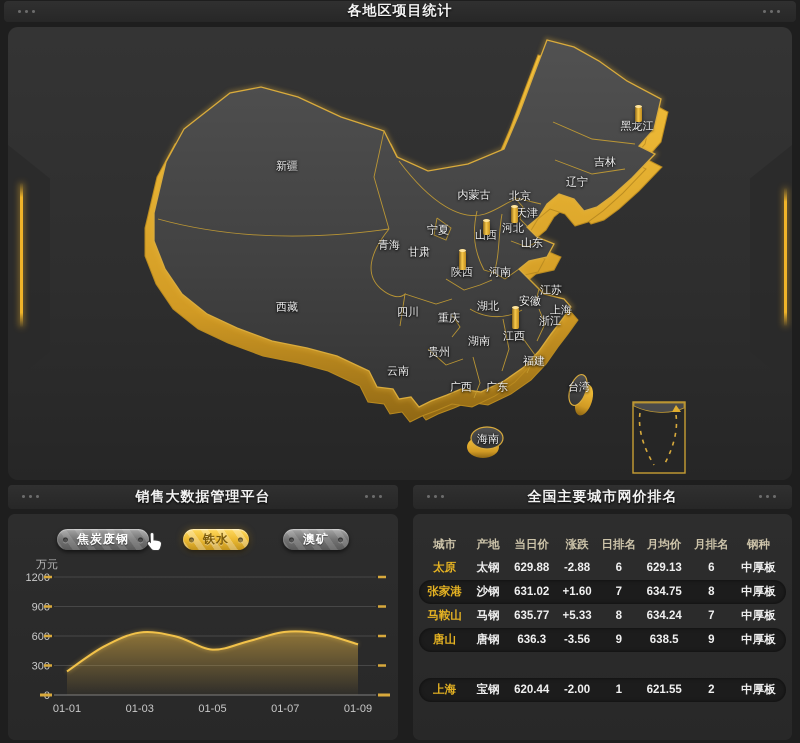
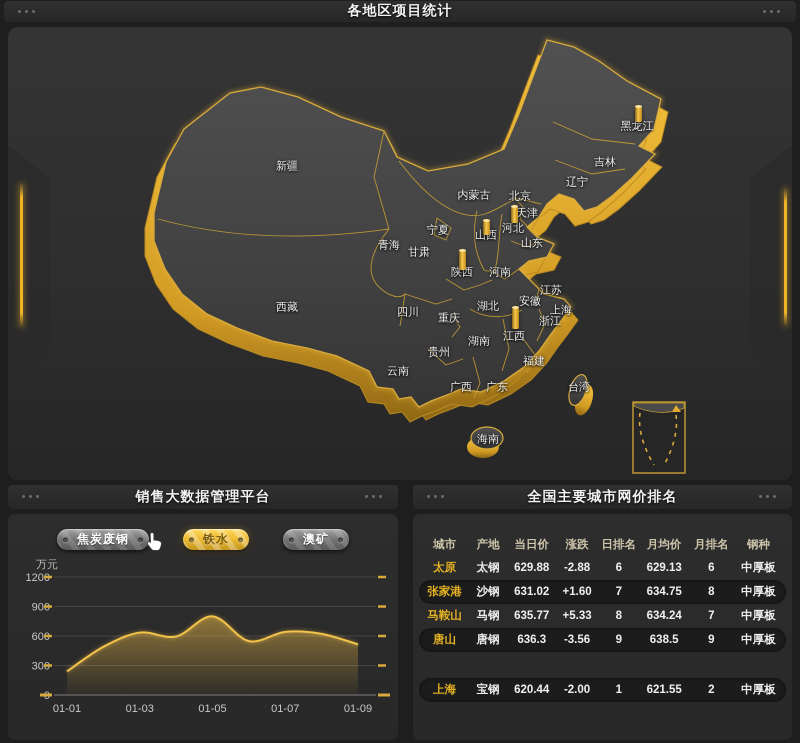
01-05: 500 -> 800
